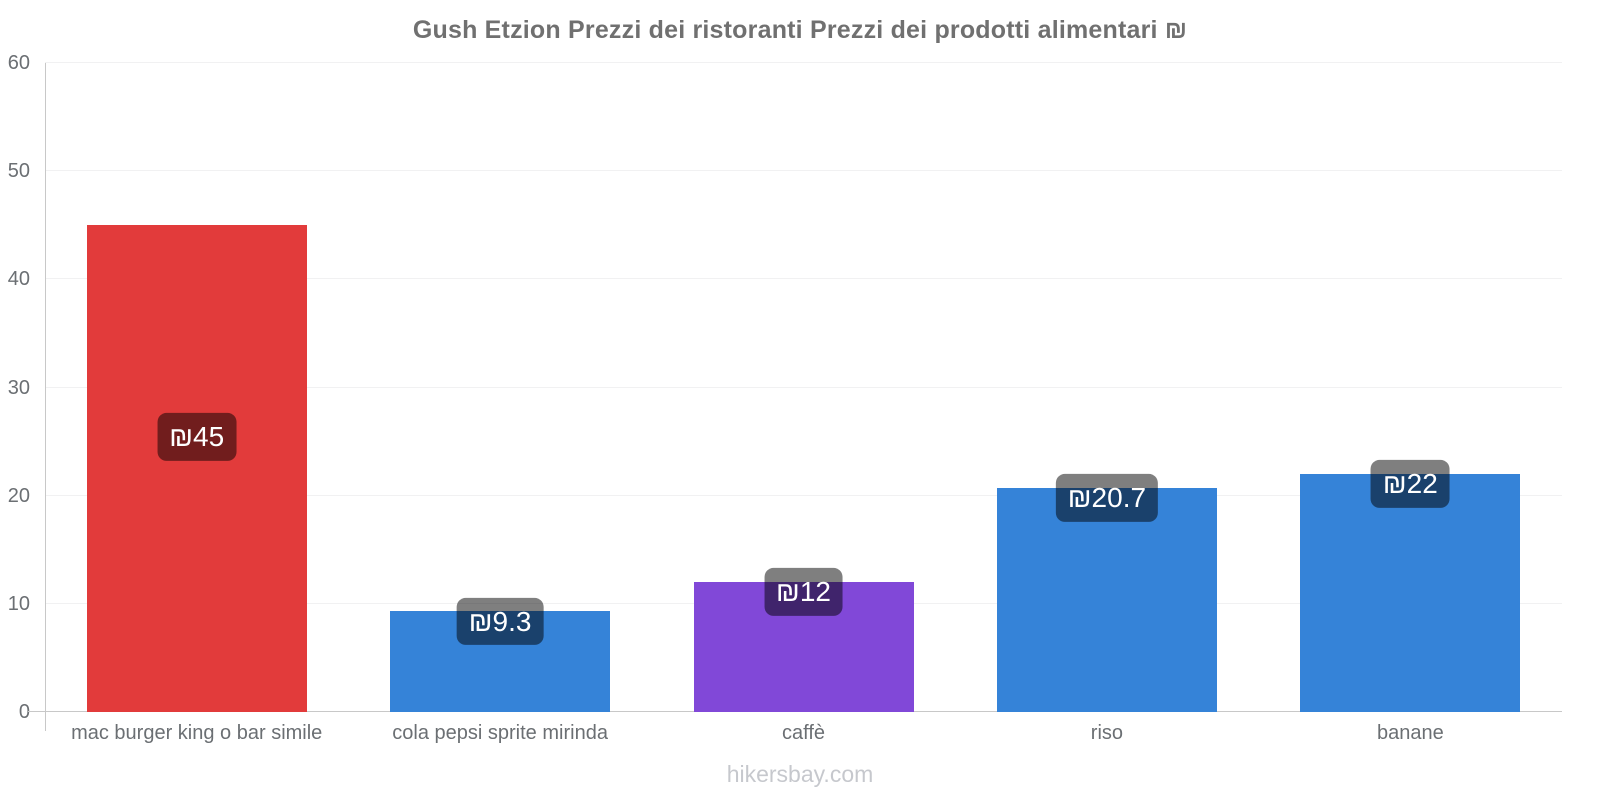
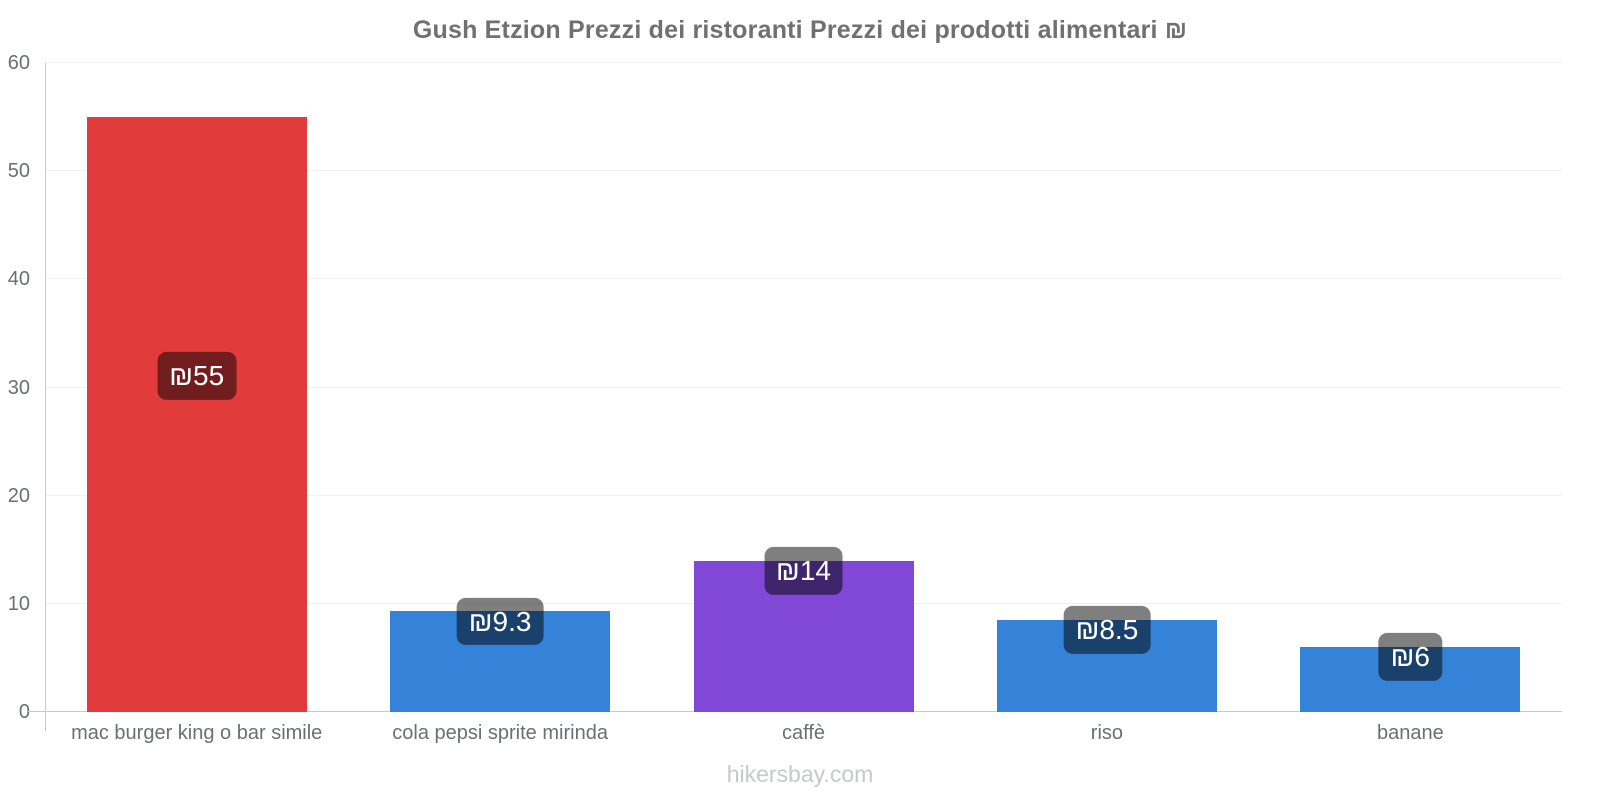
mac burger king o bar simile: 45 -> 55
caffè: 12 -> 14
riso: 20.7 -> 8.5
banane: 22 -> 6
